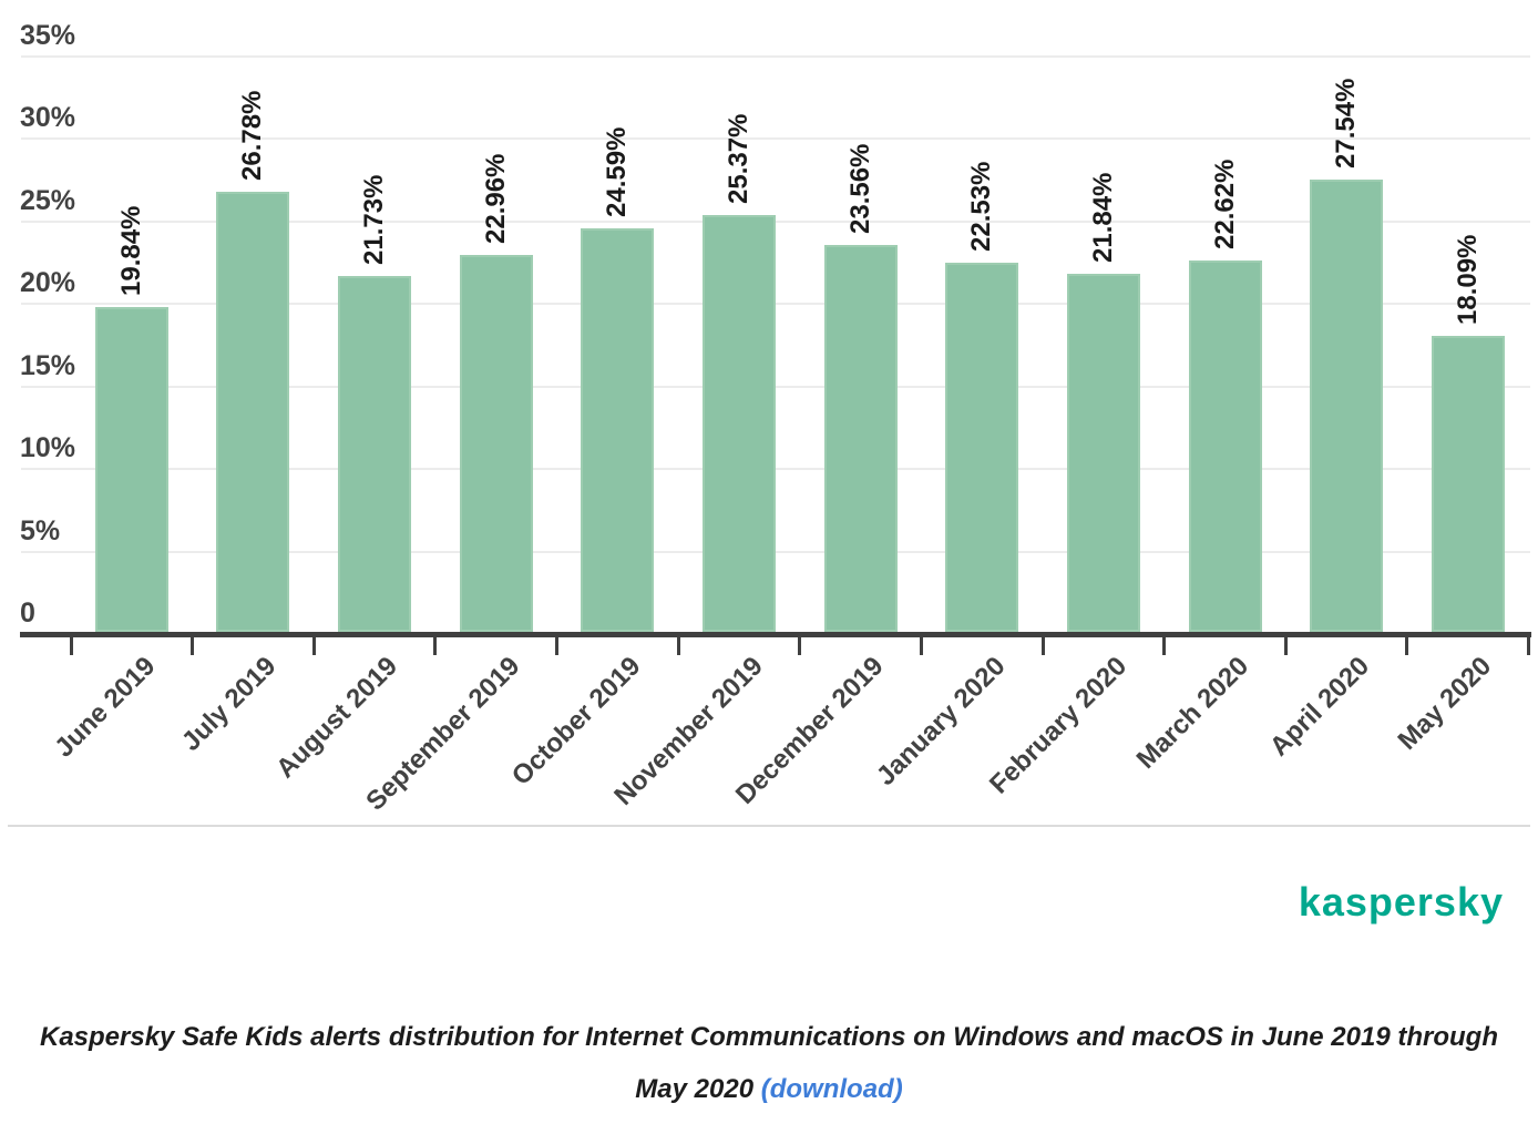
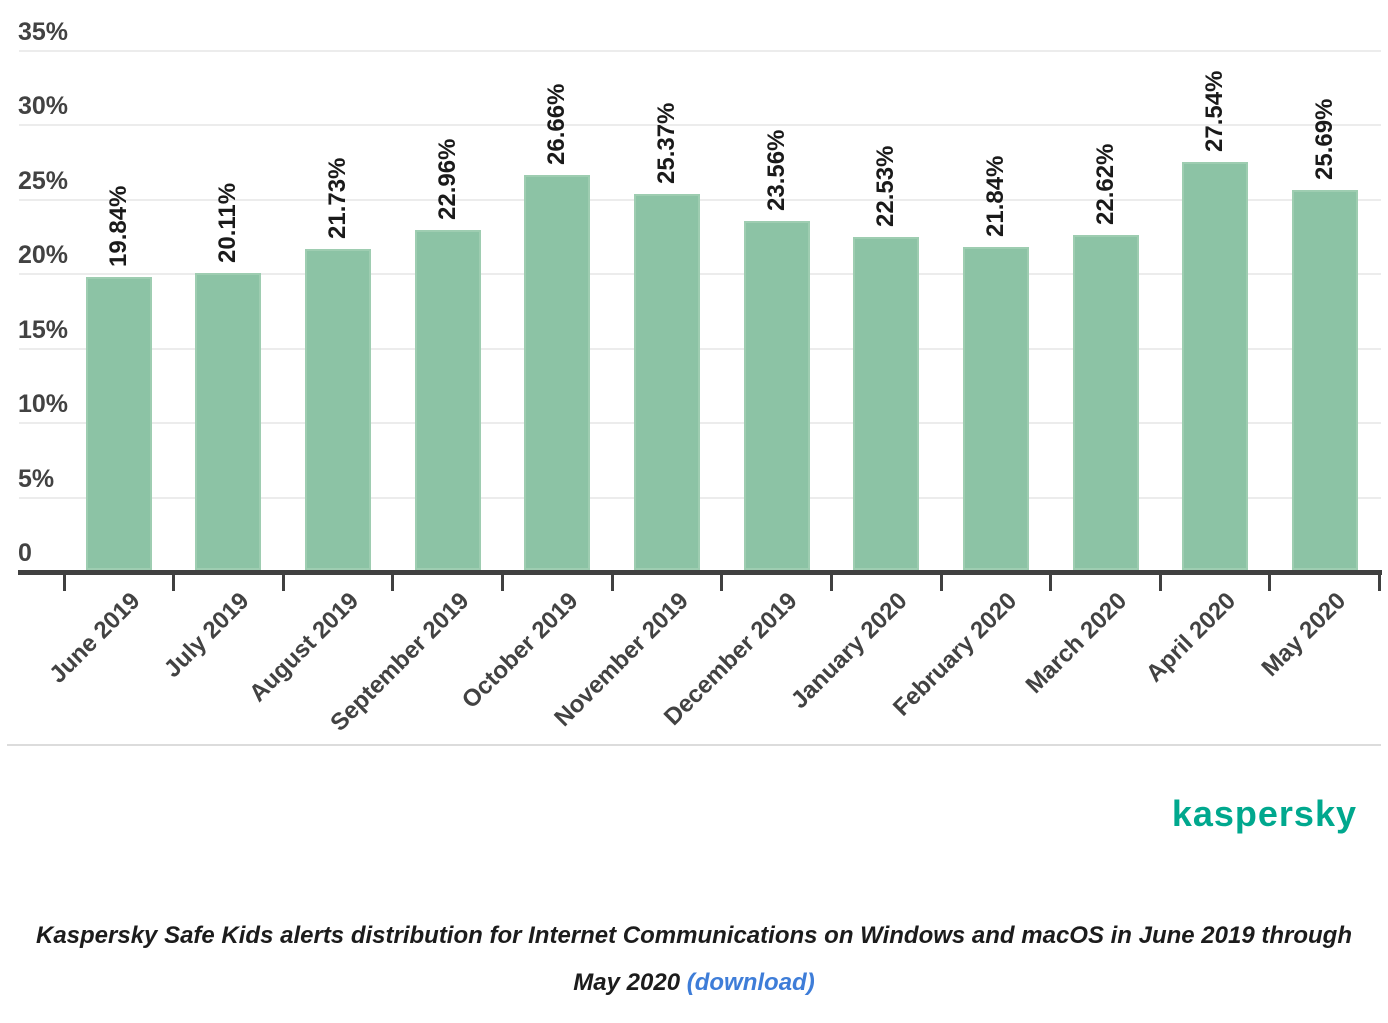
July 2019: 26.78% -> 20.11%
October 2019: 24.59% -> 26.66%
May 2020: 18.09% -> 25.69%
